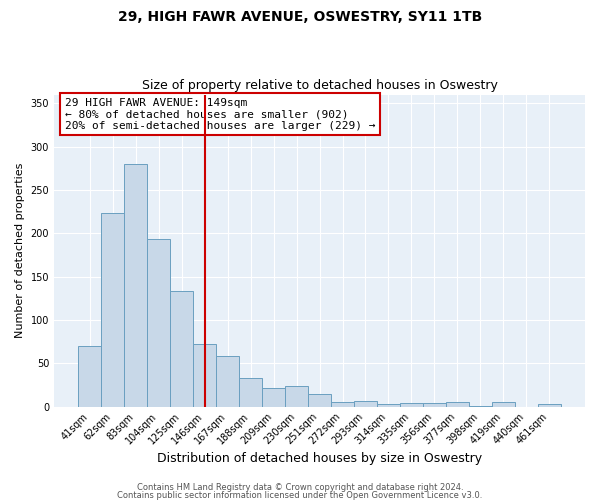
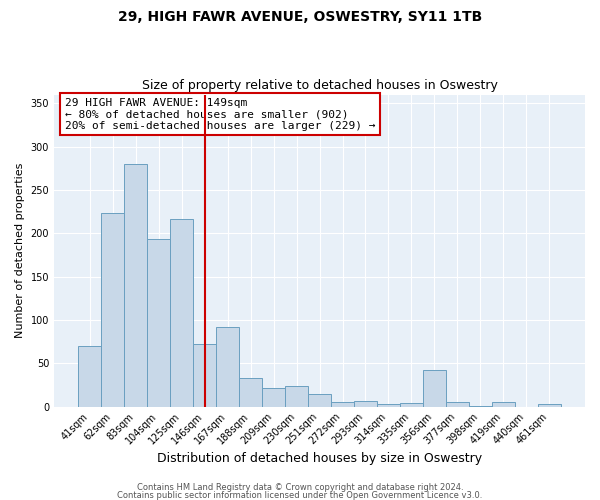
125sqm: 133 -> 216
167sqm: 58 -> 92
356sqm: 4 -> 42
